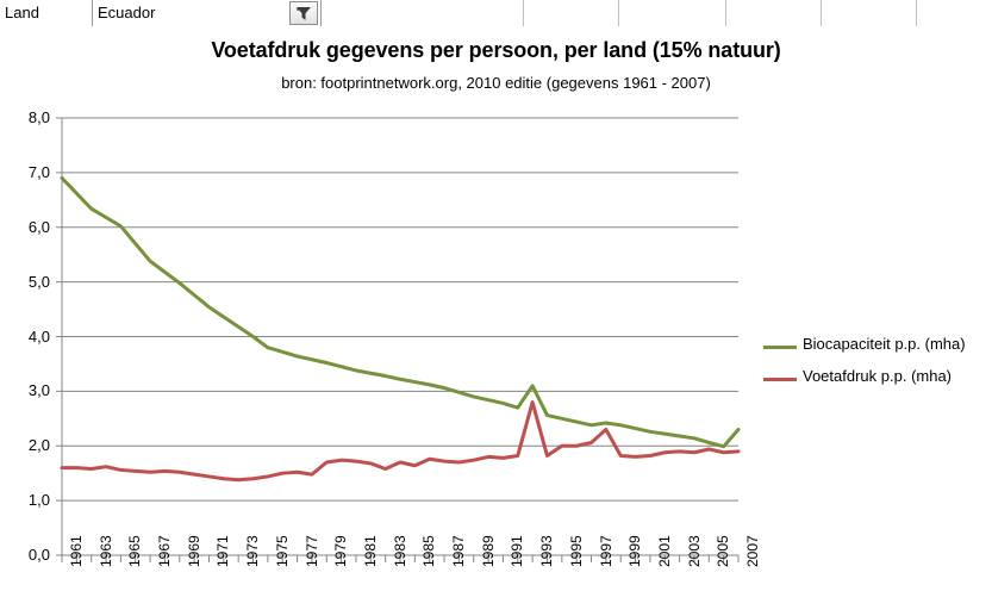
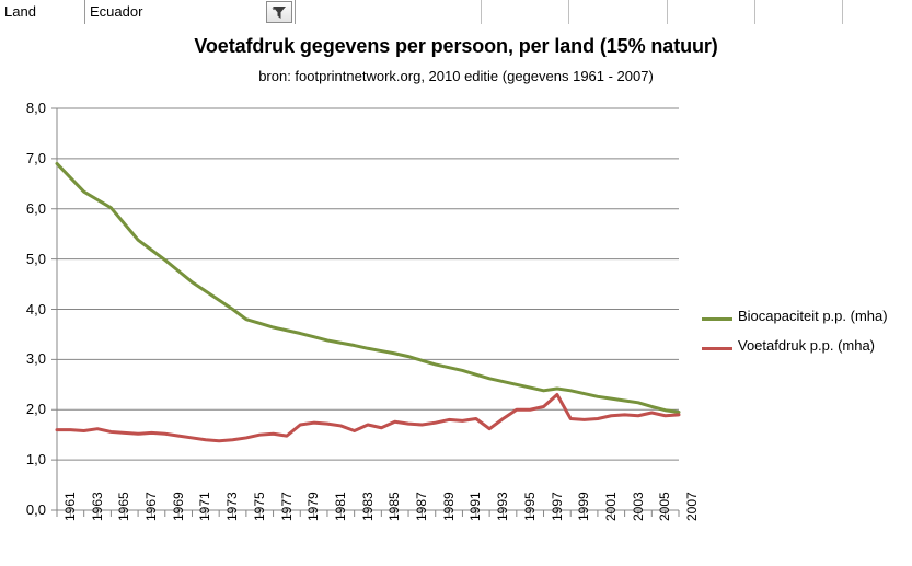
Biocapaciteit p.p. (mha)/1993: 3,1 -> 2,6
Voetafdruk p.p. (mha)/1993: 2,8 -> 1,6
Biocapaciteit p.p. (mha)/2007: 2,3 -> 1,9
